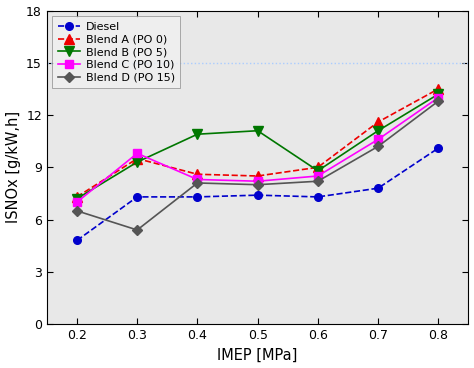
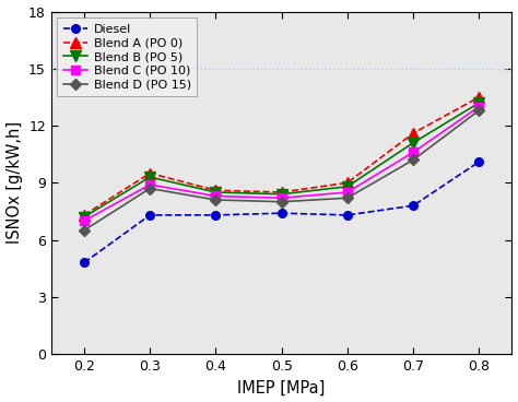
Blend C (PO 10)/0.3: 9.8 -> 8.9
Blend D (PO 15)/0.3: 5.4 -> 8.7
Blend B (PO 5)/0.4: 10.9 -> 8.5
Blend B (PO 5)/0.5: 11.1 -> 8.4
